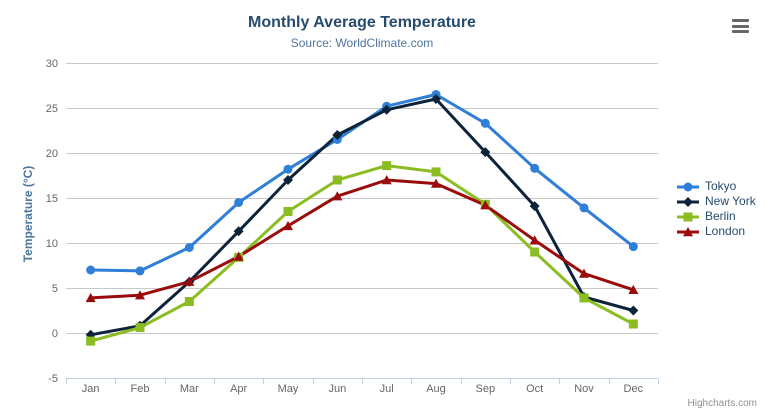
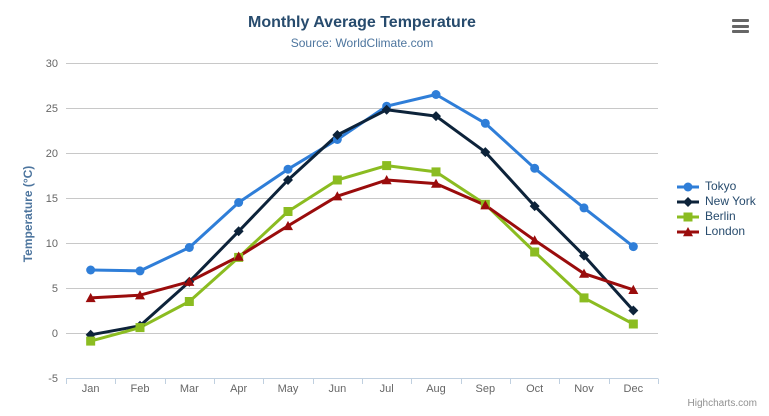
New York/Aug: 26 -> 24
New York/Nov: 4 -> 9
